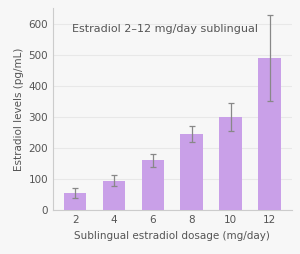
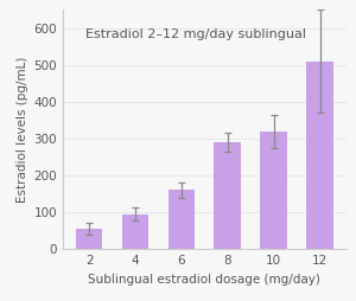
8: 245 -> 290
10: 300 -> 320
12: 490 -> 510
